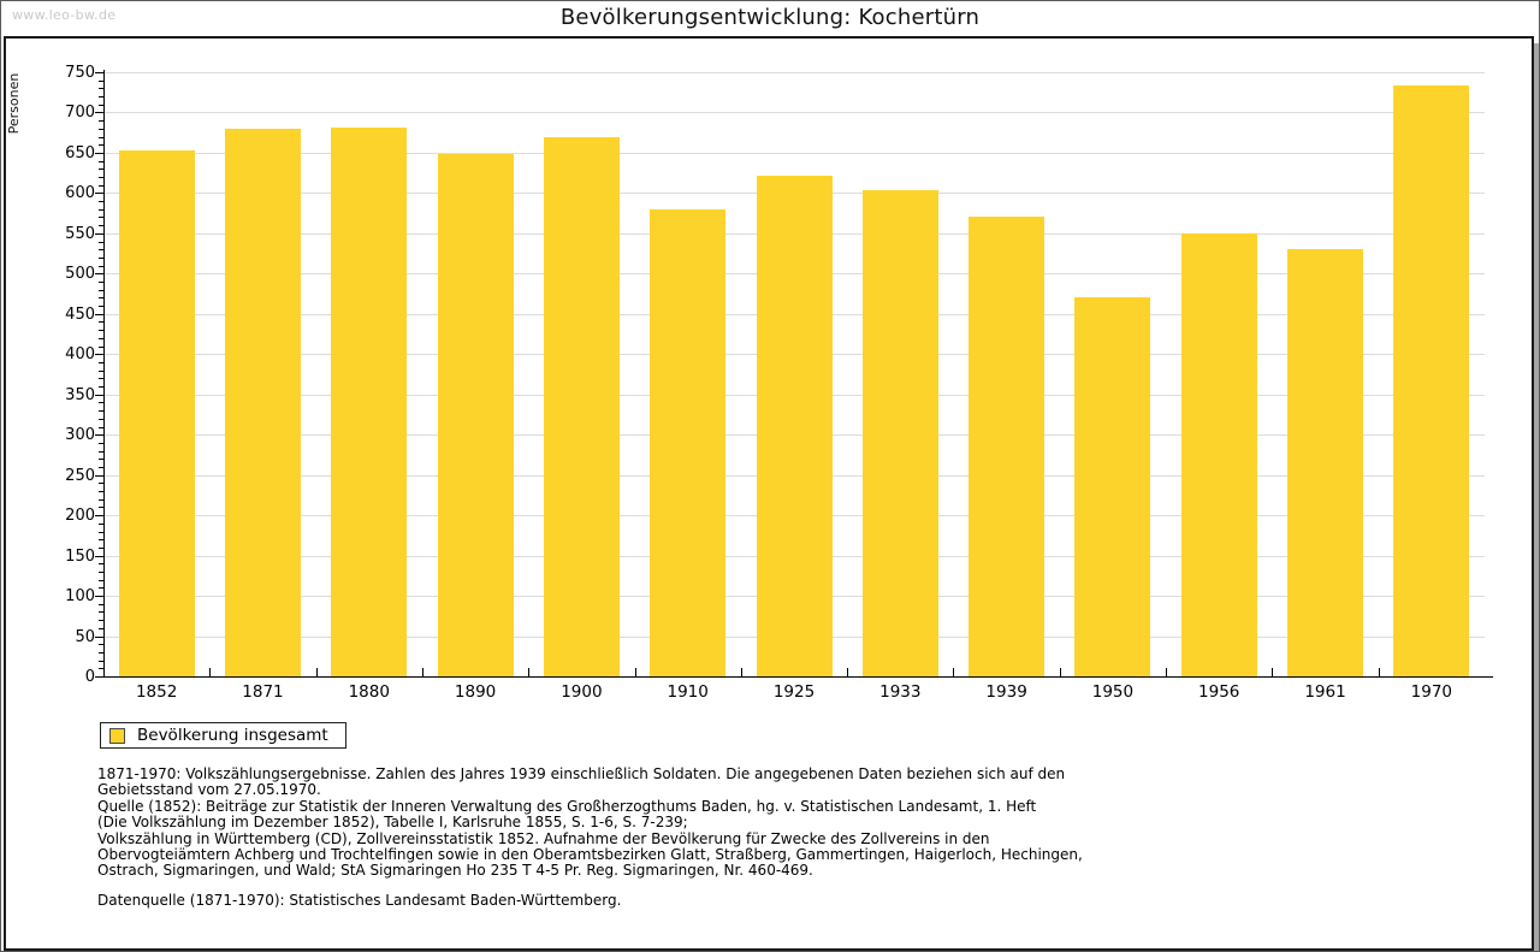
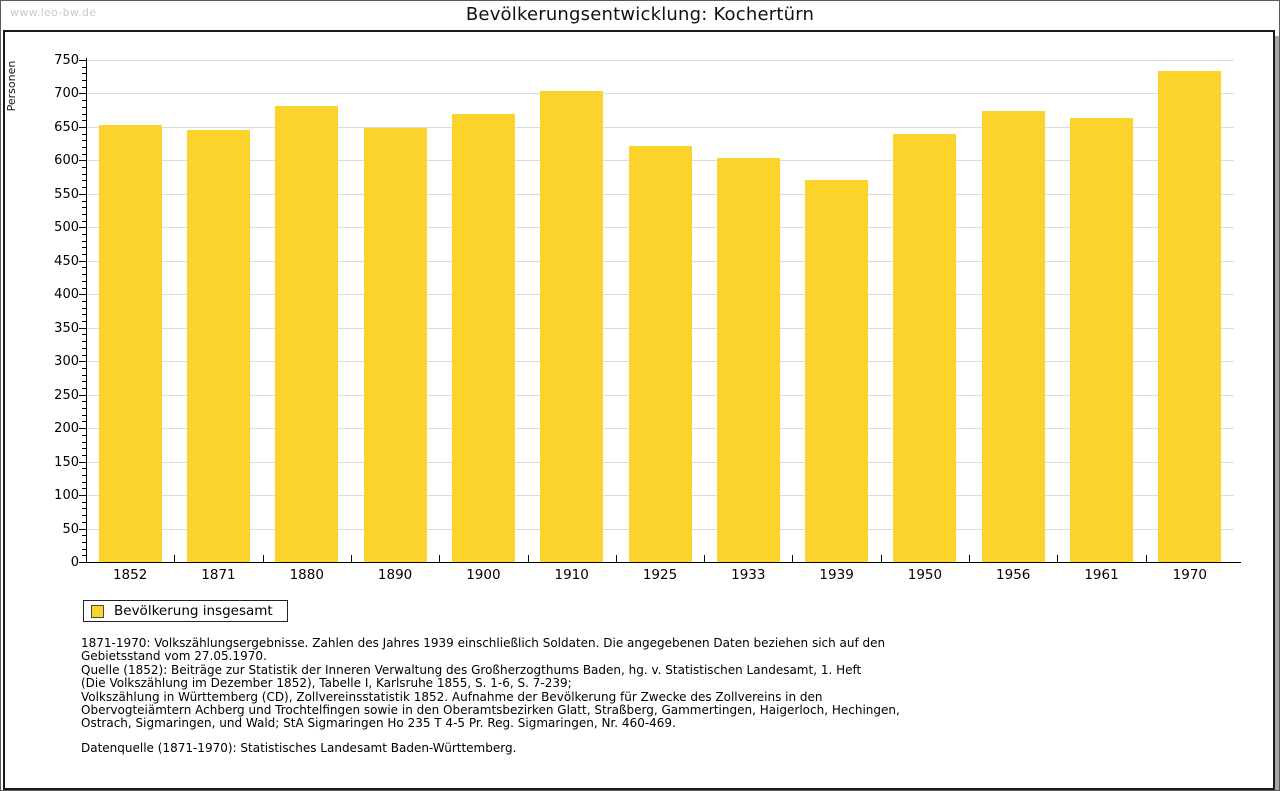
1871: 680 -> 640
1910: 580 -> 700
1950: 470 -> 640
1956: 550 -> 670
1961: 530 -> 660
